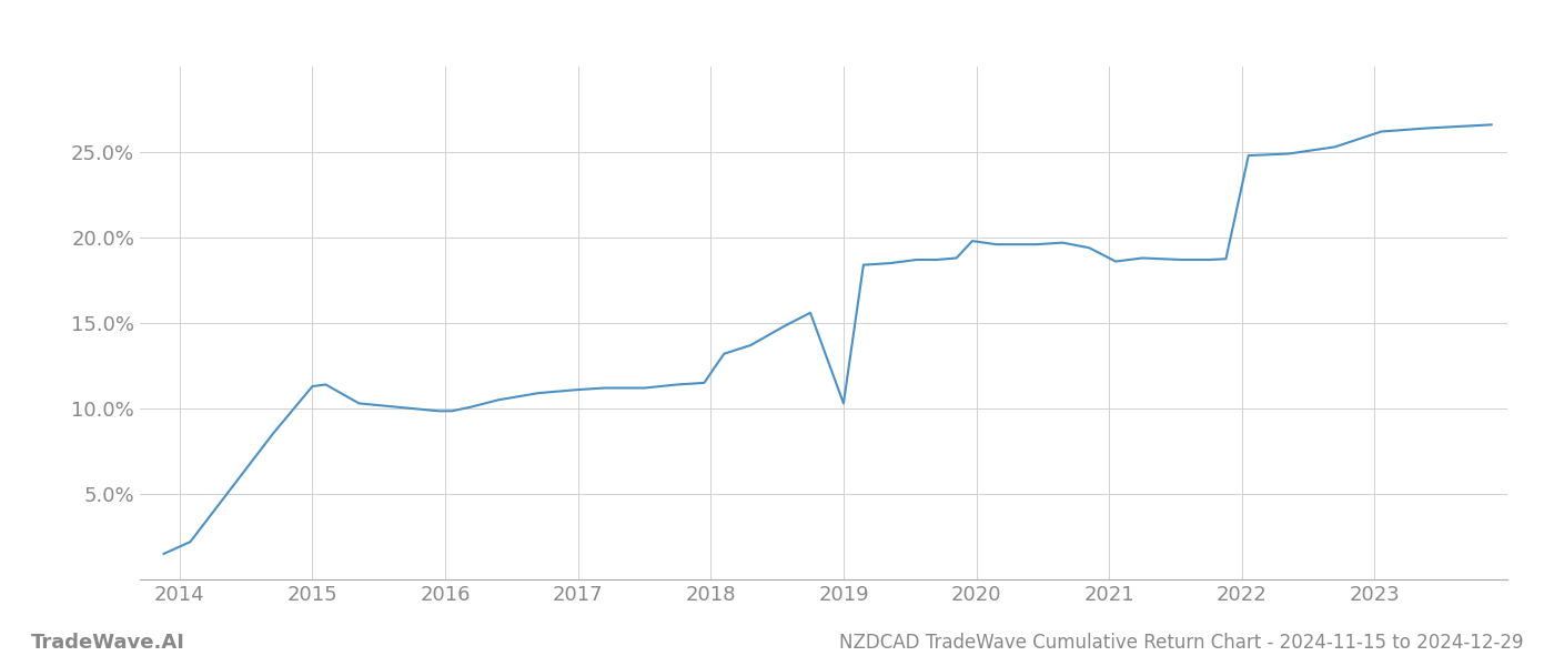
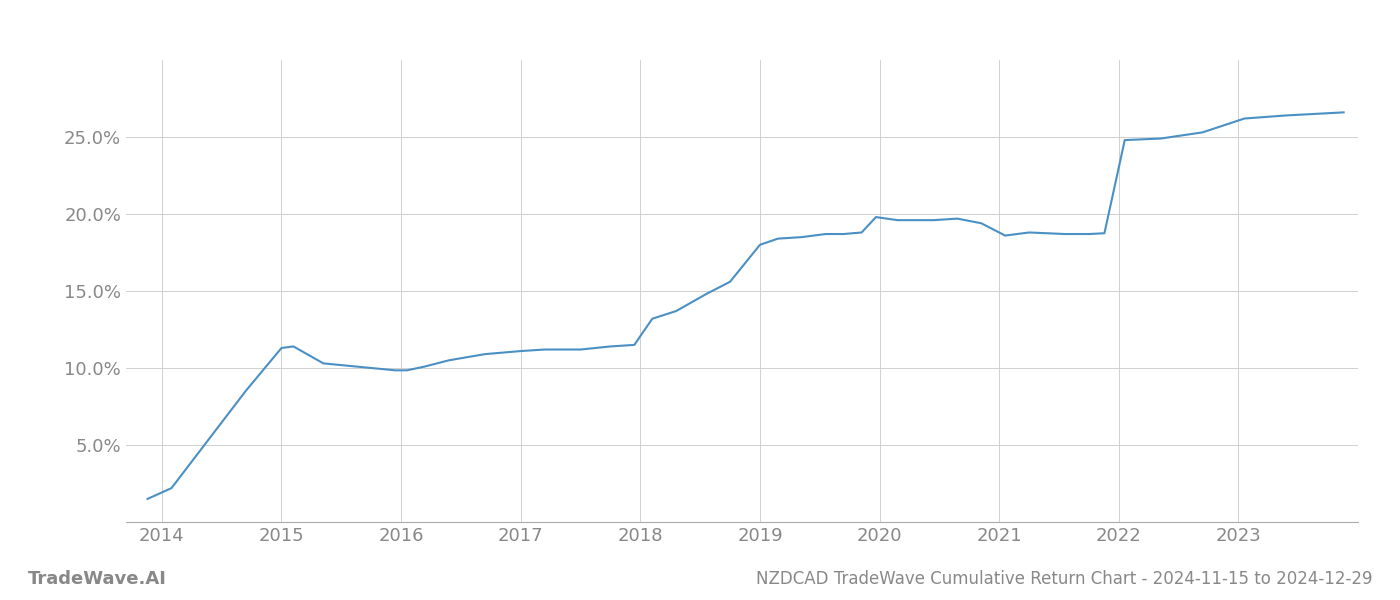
2019: 10.3% -> 18.0%
